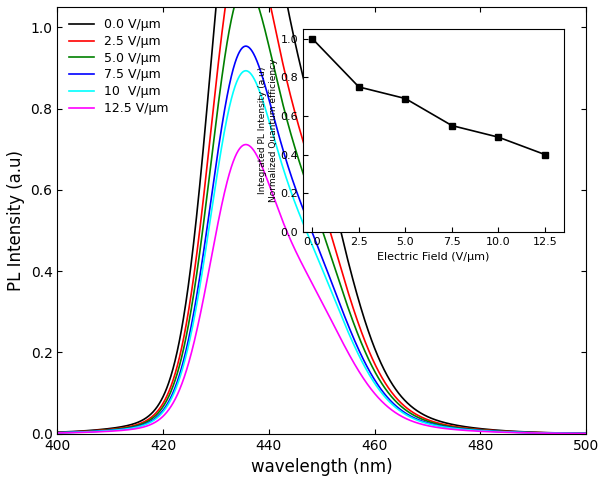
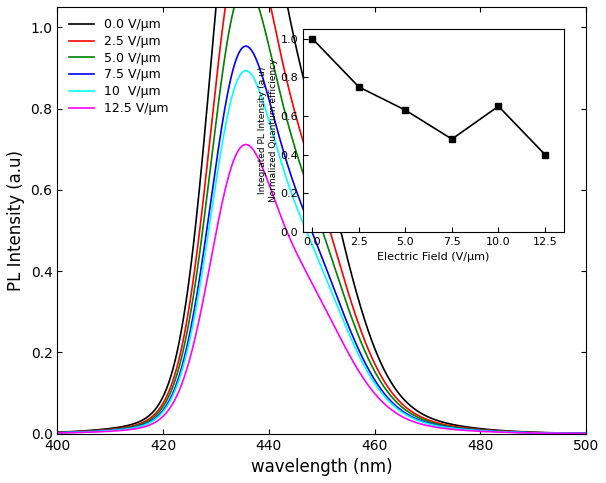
5.0: 0.69 -> 0.63
7.5: 0.55 -> 0.48
10.0: 0.49 -> 0.65
